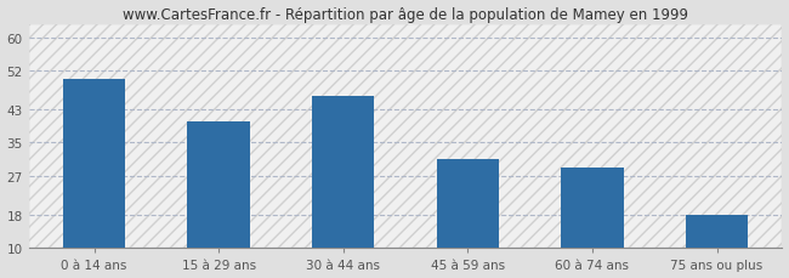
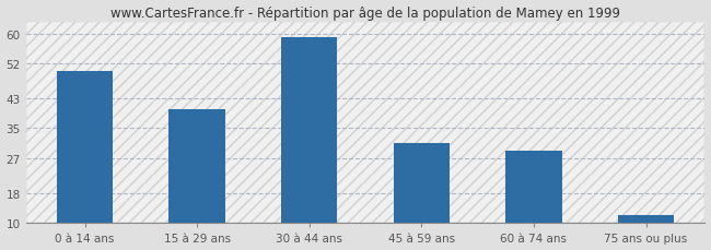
30 à 44 ans: 46 -> 59
75 ans ou plus: 18 -> 12
